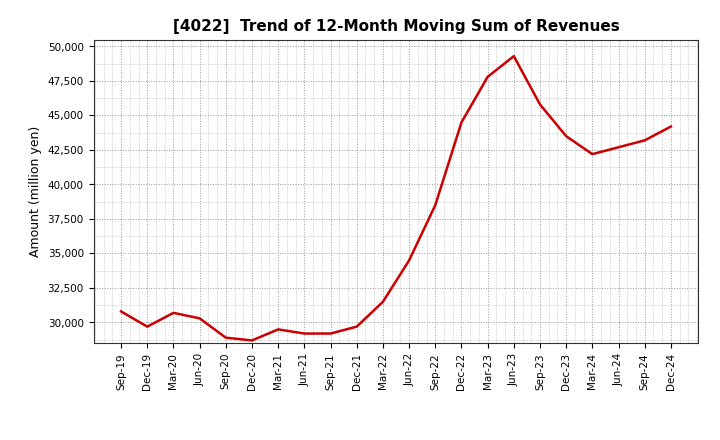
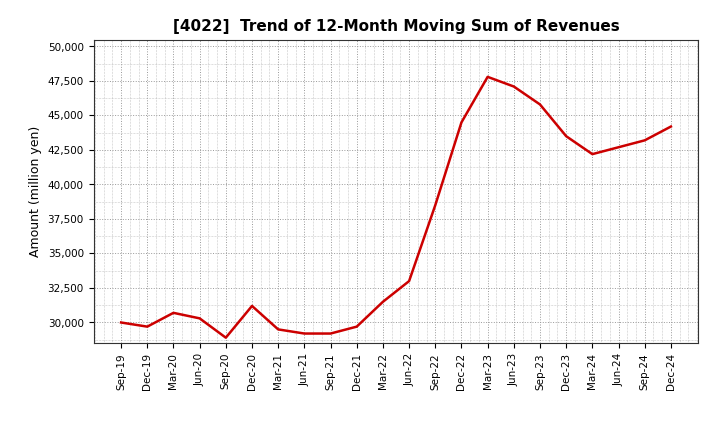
Sep-19: 30,800 -> 30,000
Dec-20: 28,700 -> 31,200
Jun-22: 34,500 -> 33,000
Jun-23: 49,300 -> 47,100
